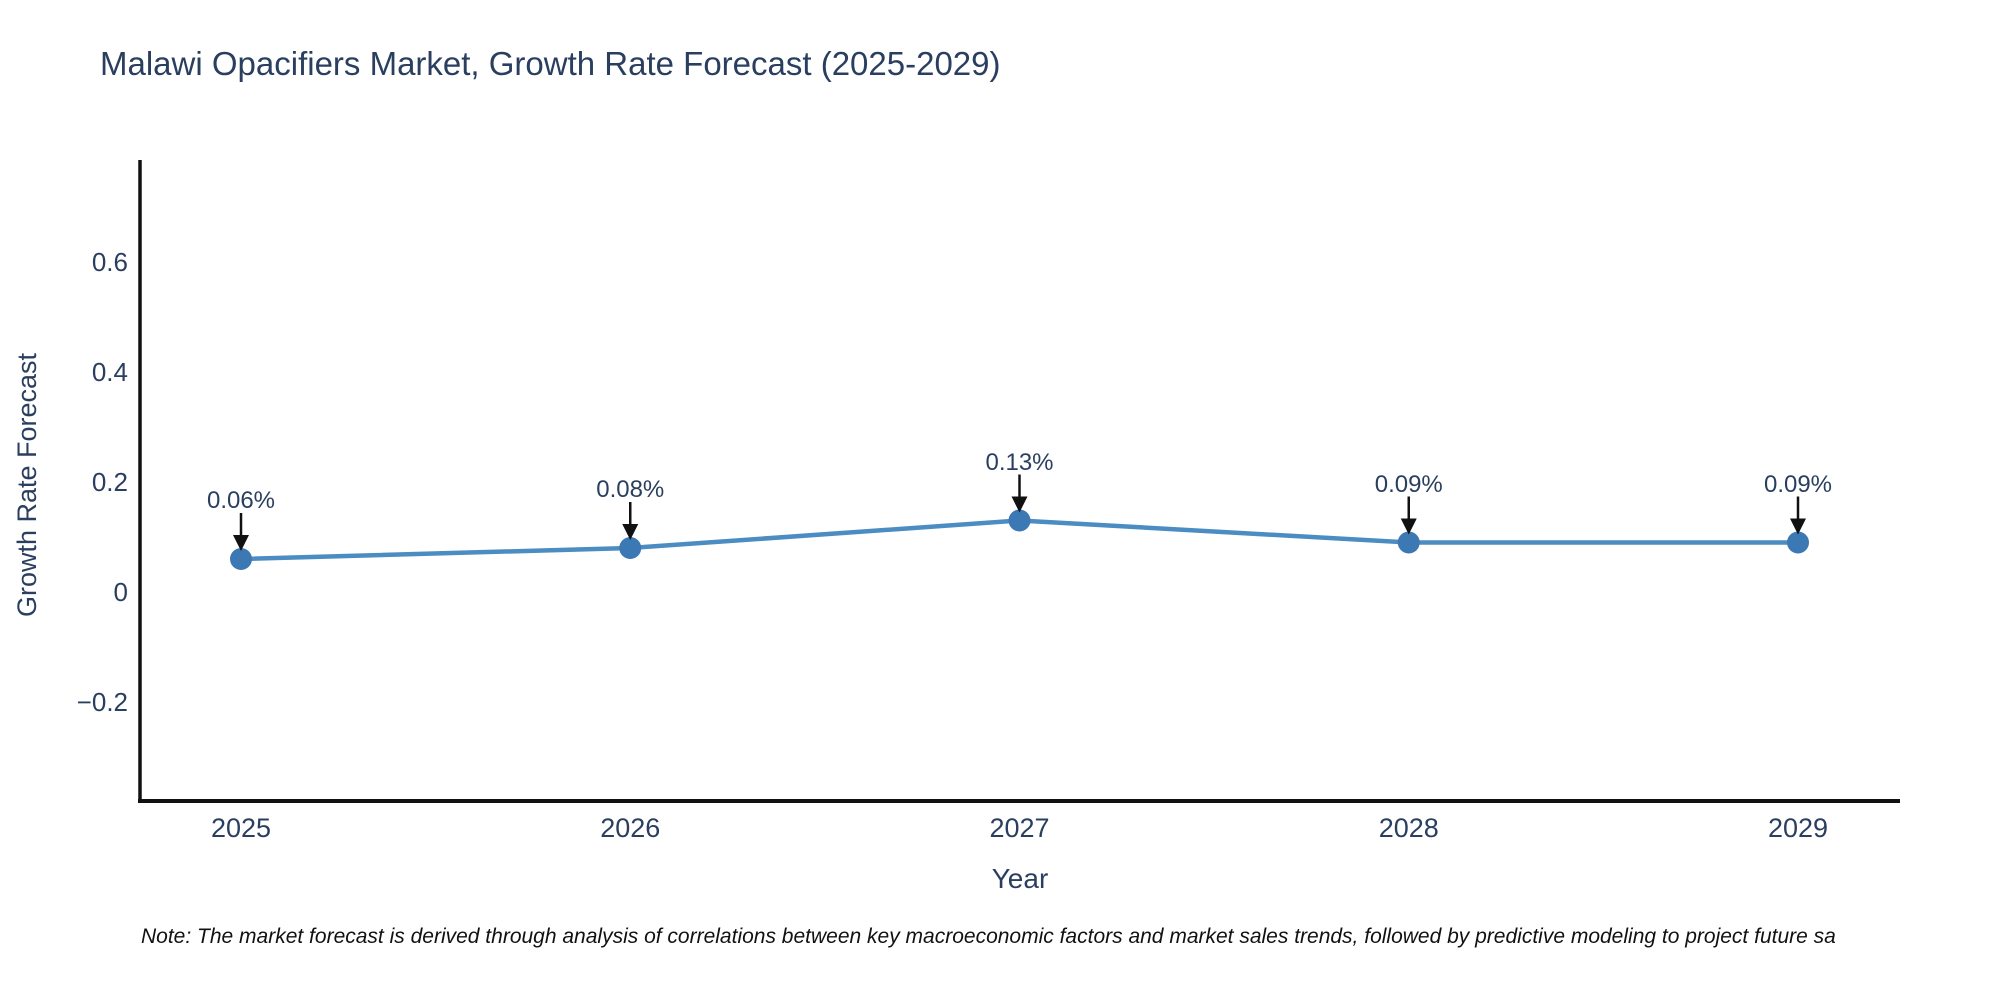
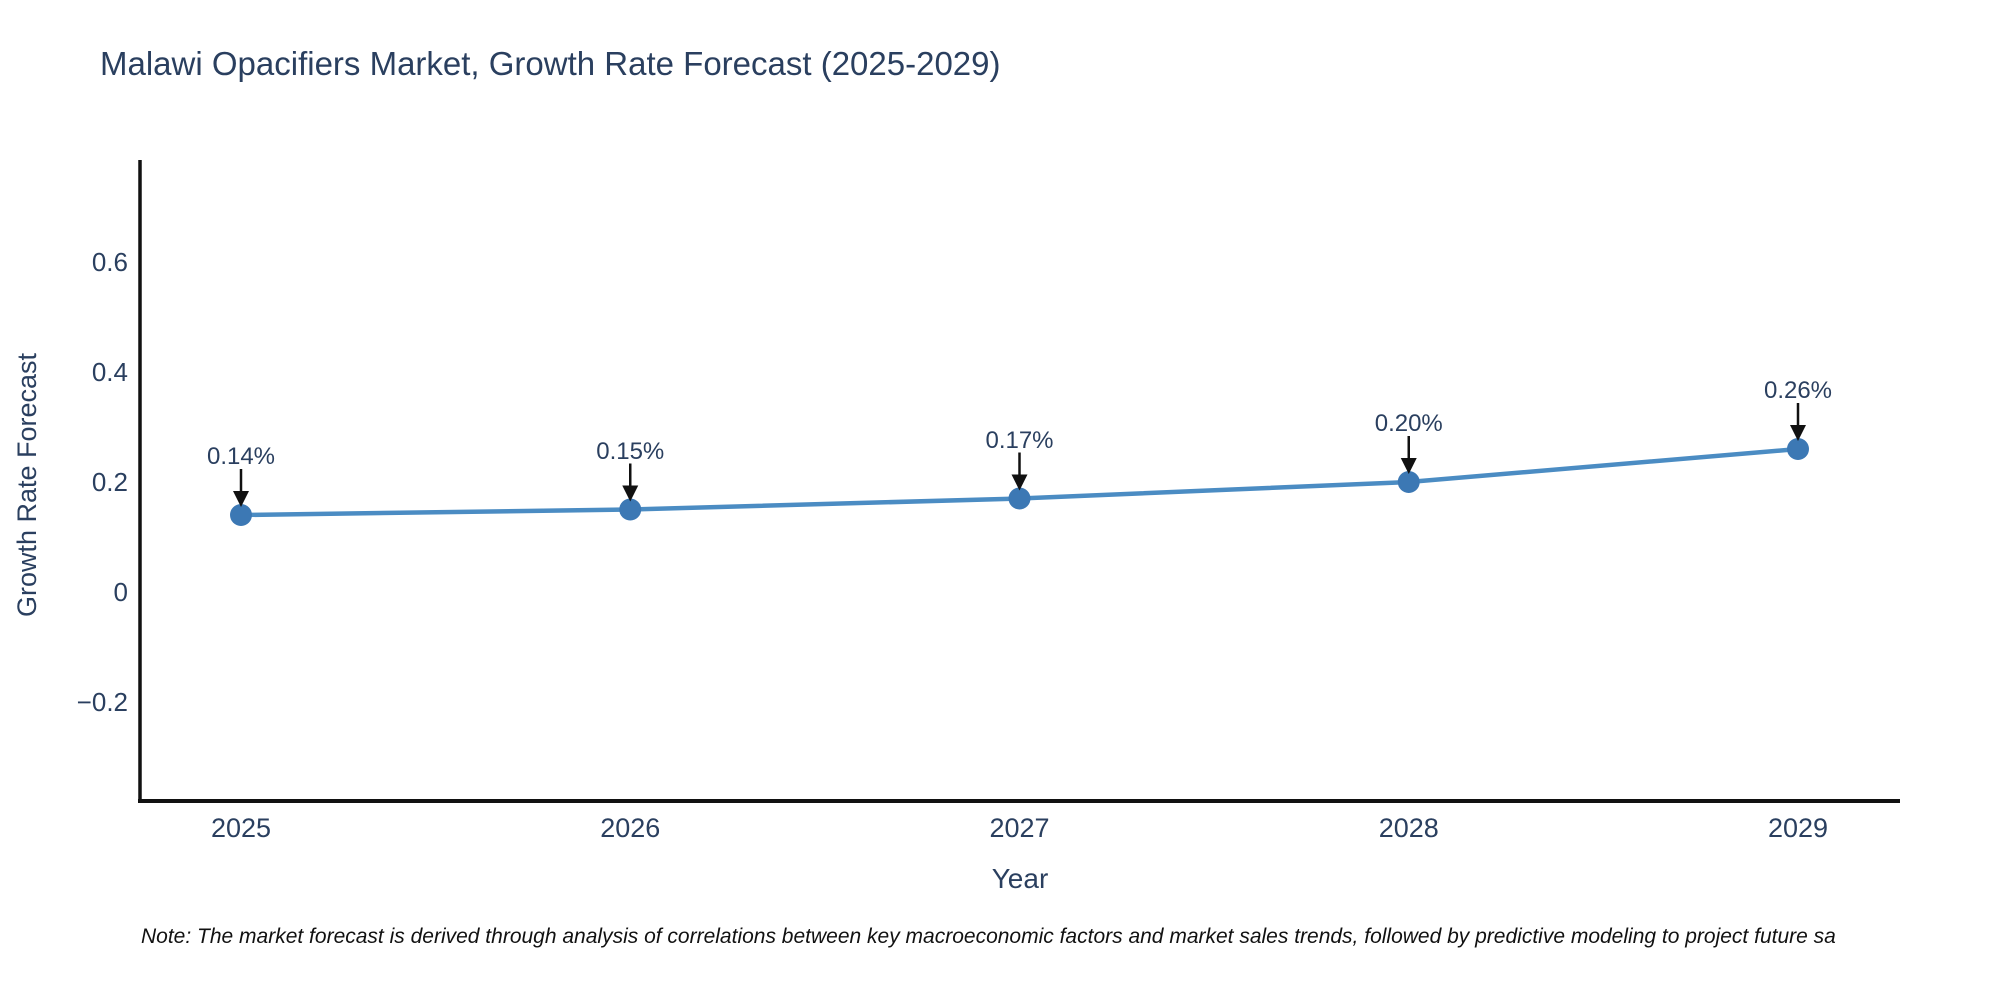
2025: 0.06% -> 0.14%
2026: 0.08% -> 0.15%
2027: 0.13% -> 0.17%
2028: 0.09% -> 0.20%
2029: 0.09% -> 0.26%
